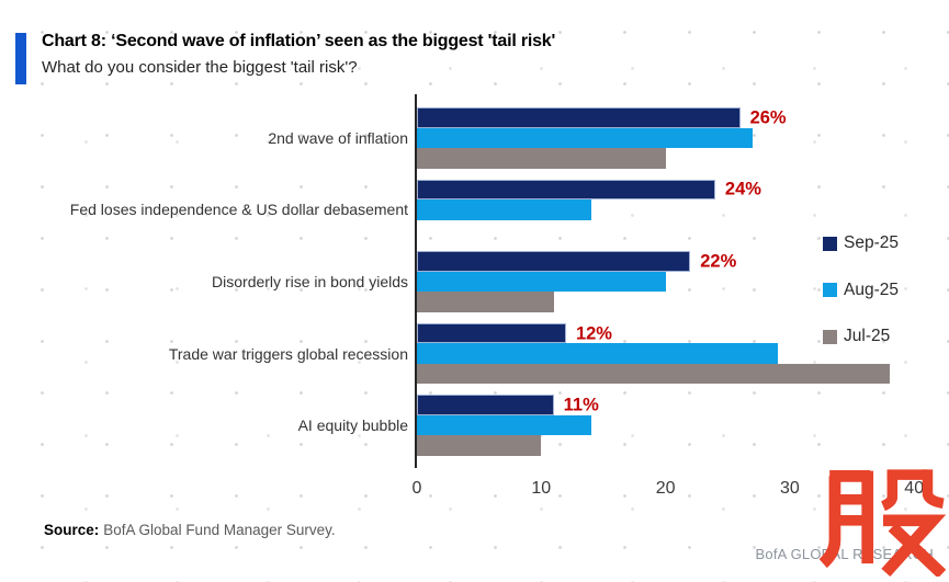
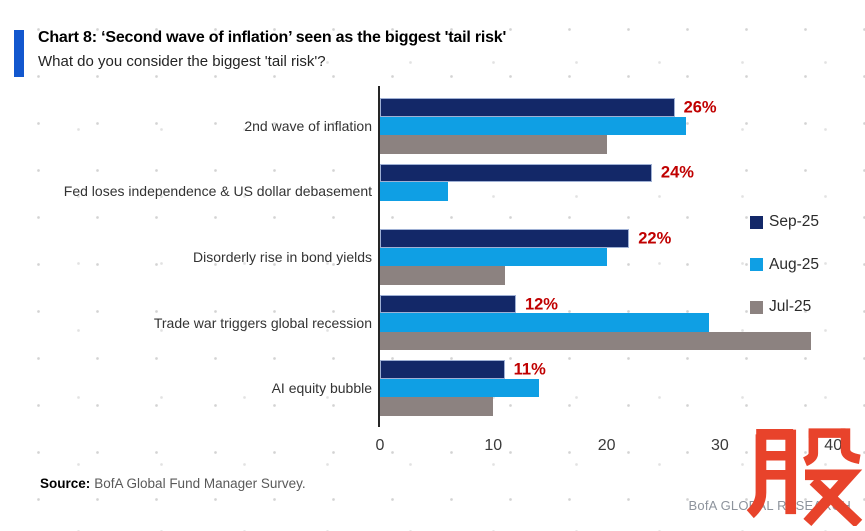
Aug-25/Fed loses independence & US dollar debasement: 14 -> 6
